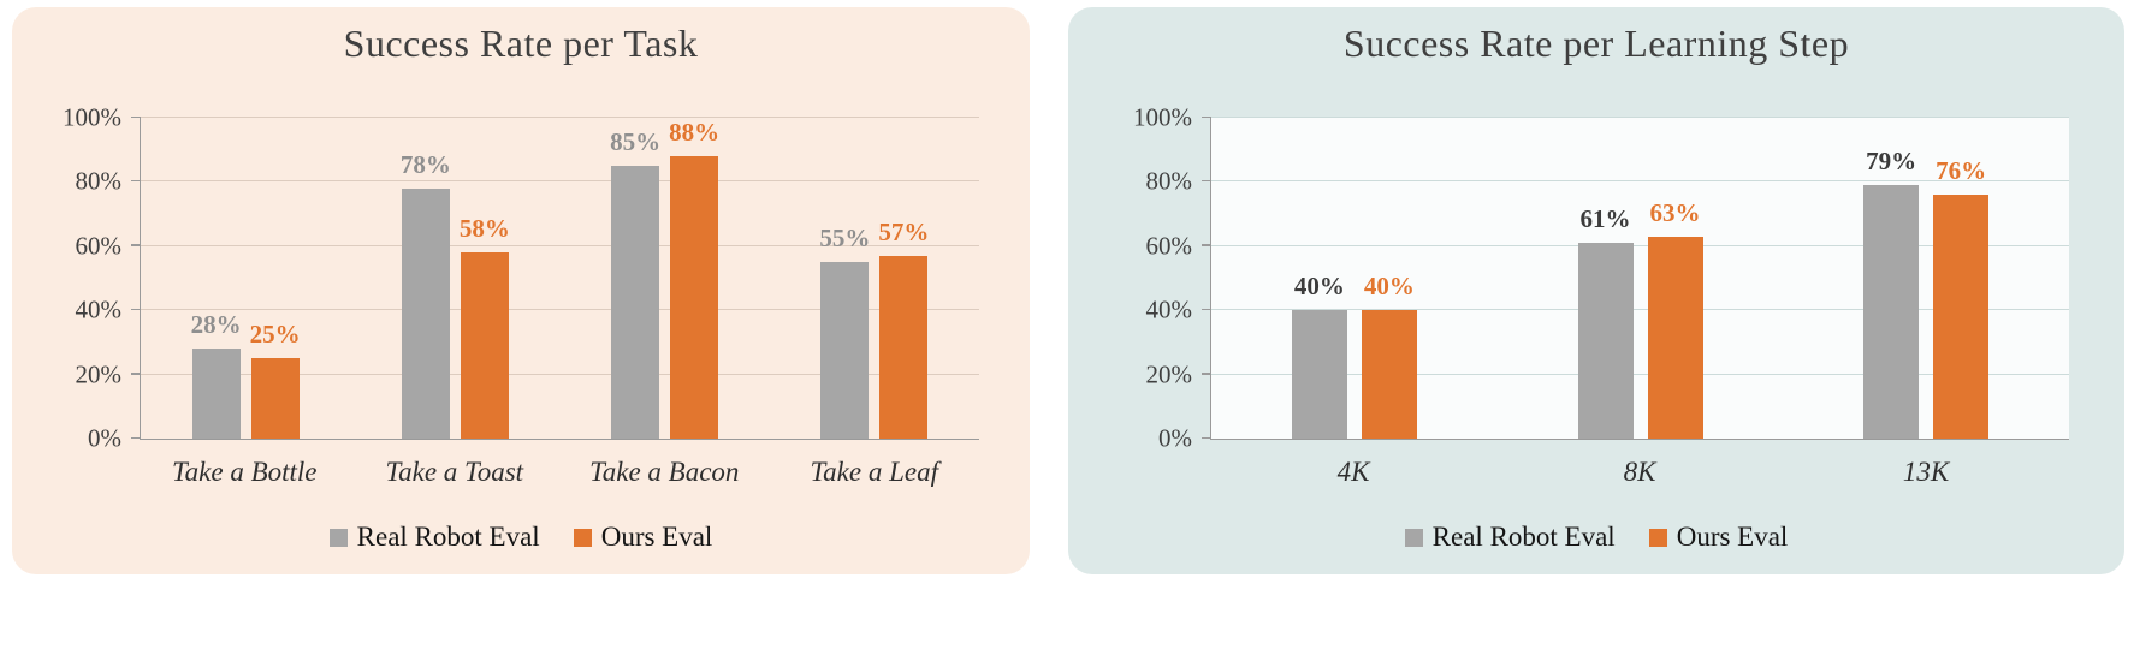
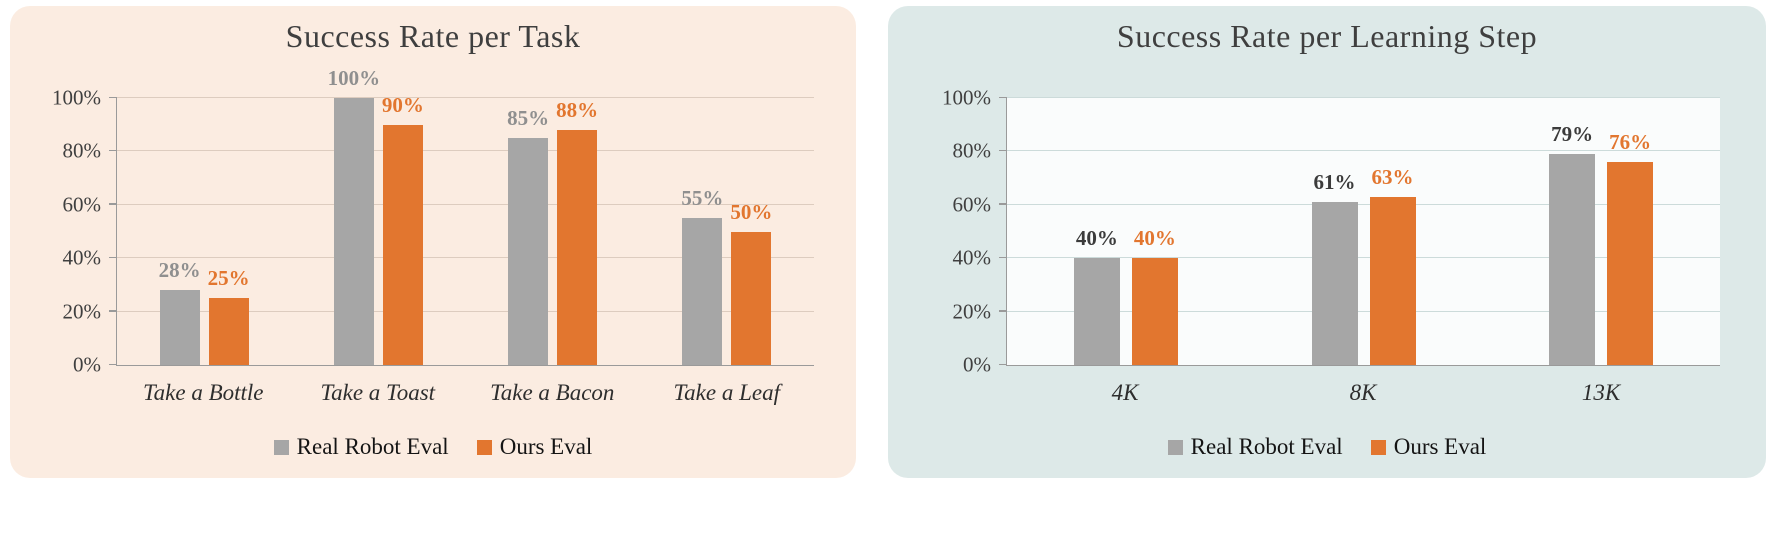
Success Rate per Task/Real Robot Eval/Take a Toast: 78% -> 100%
Success Rate per Task/Ours Eval/Take a Toast: 58% -> 90%
Success Rate per Task/Ours Eval/Take a Leaf: 57% -> 50%
